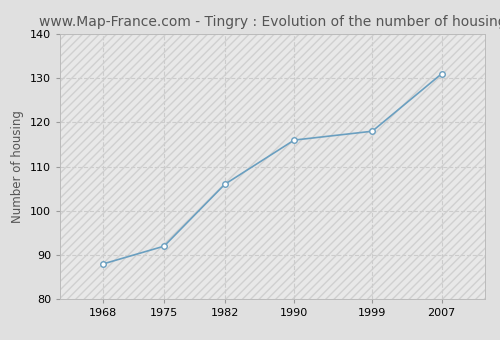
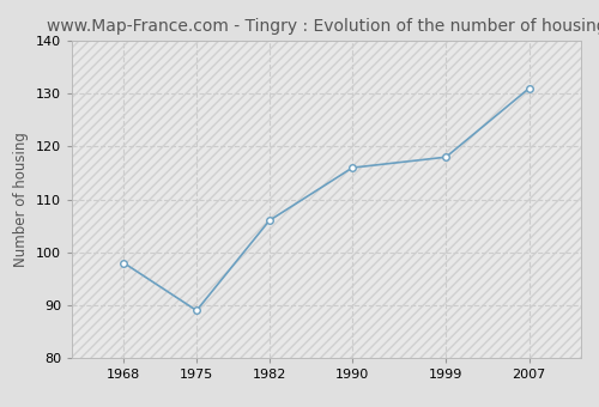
1968: 88 -> 98
1975: 92 -> 89
